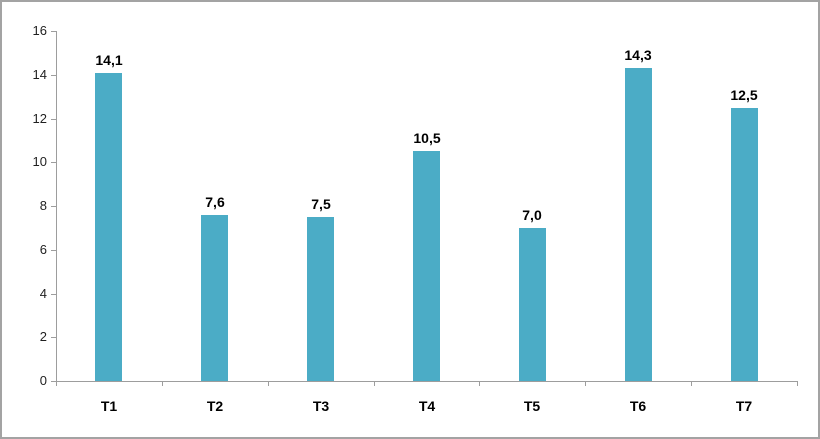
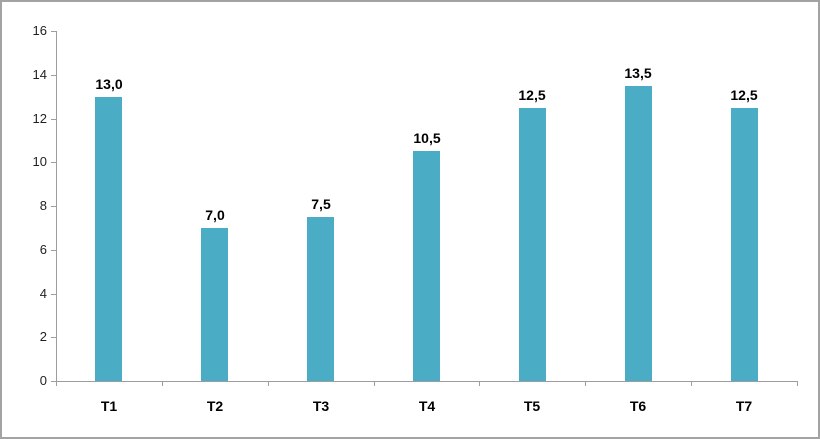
T1: 14,1 -> 13,0
T2: 7,6 -> 7,0
T5: 7,0 -> 12,5
T6: 14,3 -> 13,5
